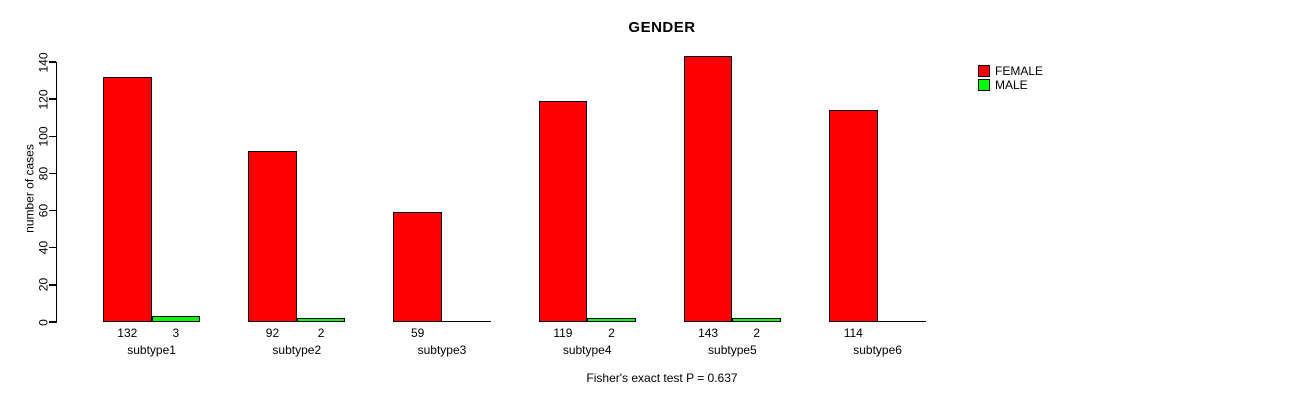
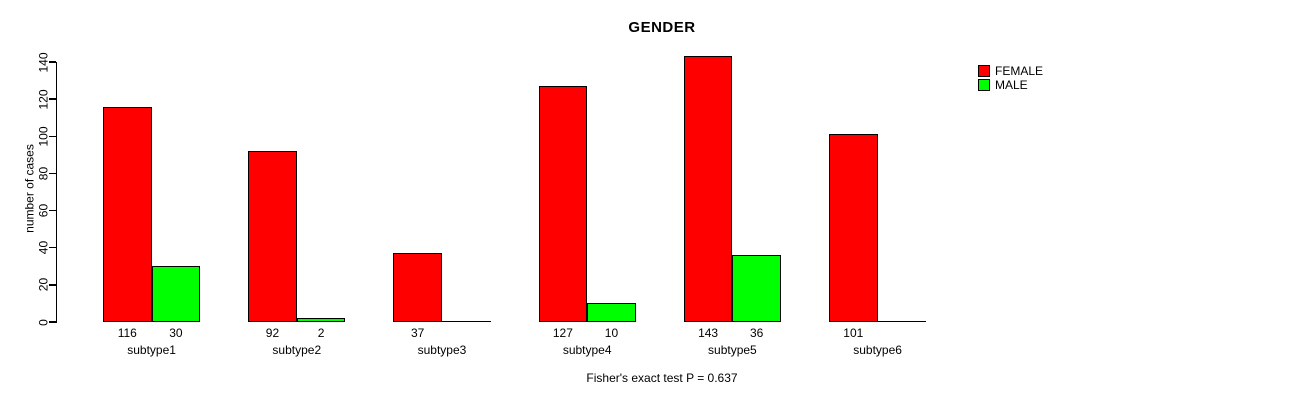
FEMALE/subtype1: 132 -> 116
MALE/subtype1: 3 -> 30
FEMALE/subtype3: 59 -> 37
FEMALE/subtype4: 119 -> 127
MALE/subtype4: 2 -> 10
MALE/subtype5: 2 -> 36
FEMALE/subtype6: 114 -> 101
